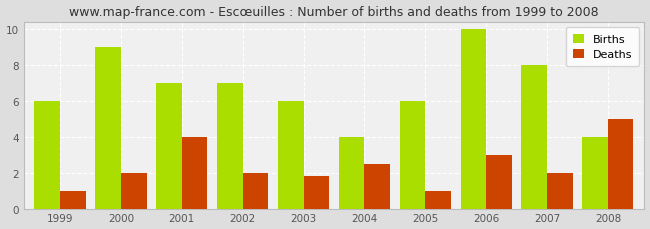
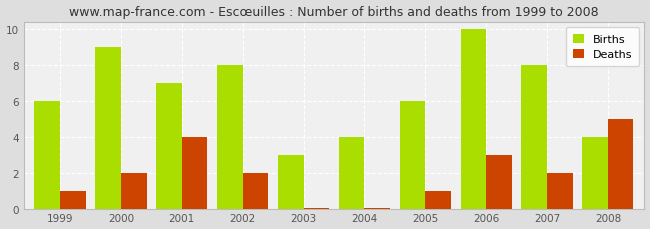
Births/2002: 7 -> 8
Births/2003: 6 -> 3
Deaths/2003: 1.8 -> 0.1
Deaths/2004: 2.5 -> 0.1
